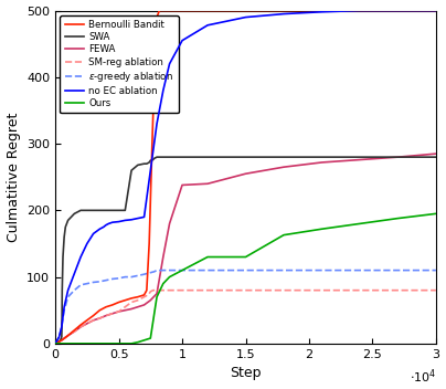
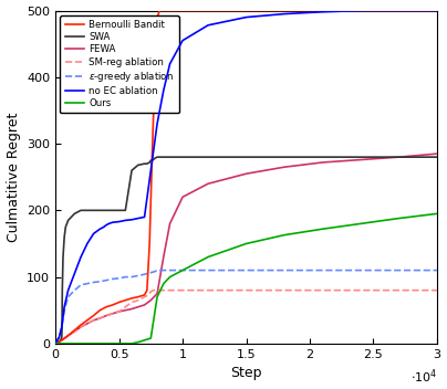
FEWA/1: 238 -> 220
Ours/1.5: 130 -> 150
